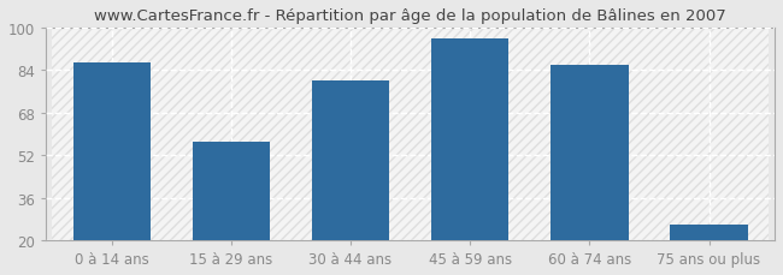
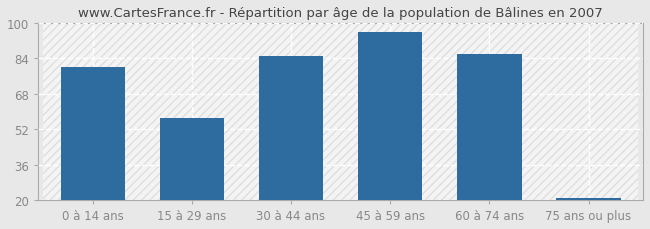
0 à 14 ans: 87 -> 80
30 à 44 ans: 80 -> 85
75 ans ou plus: 26 -> 21
